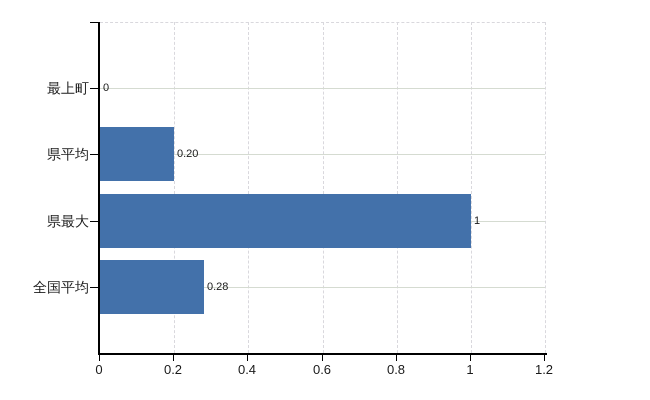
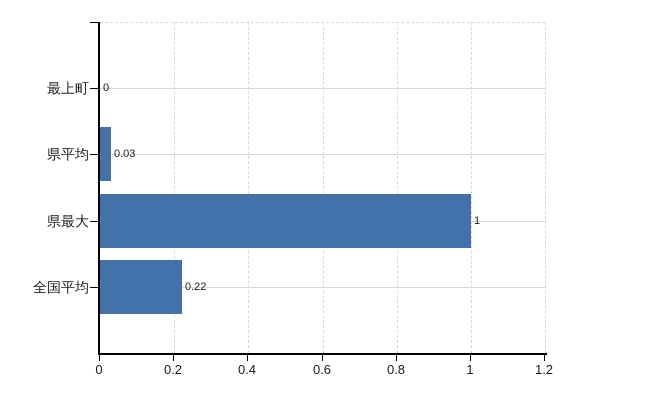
県平均: 0.20 -> 0.03
全国平均: 0.28 -> 0.22
